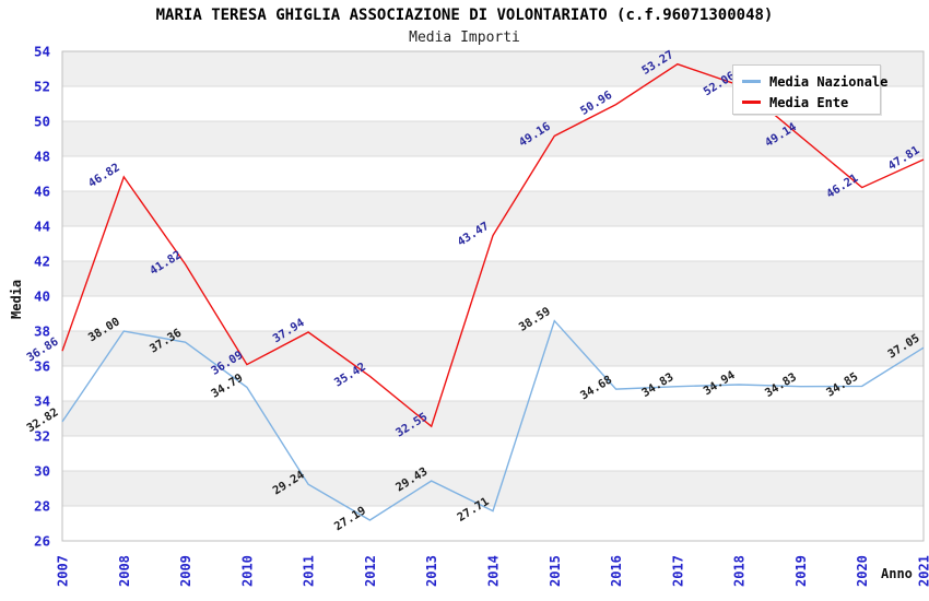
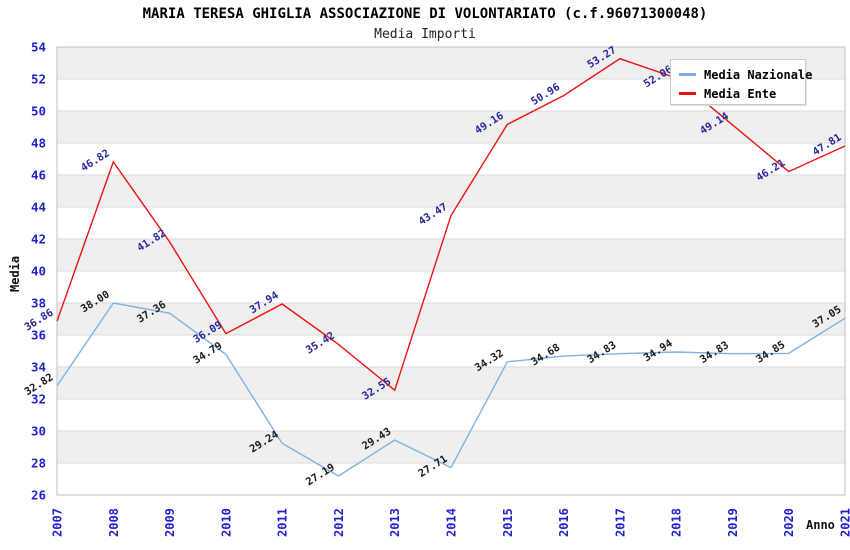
Media Nazionale/2015: 38.59 -> 34.32
